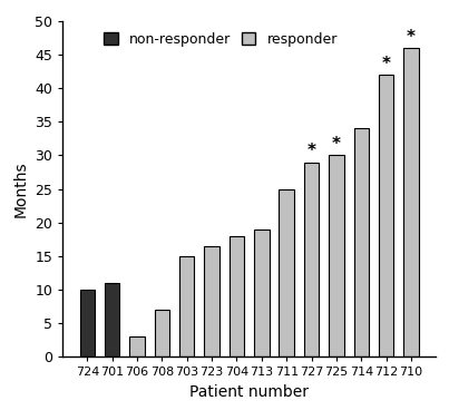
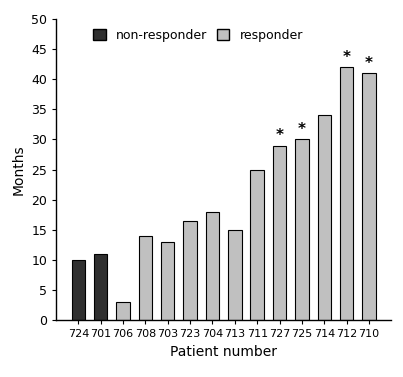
708: 7.0 -> 14.0
703: 15.0 -> 13.0
713: 19.0 -> 15.0
710: 46.0 -> 41.0
